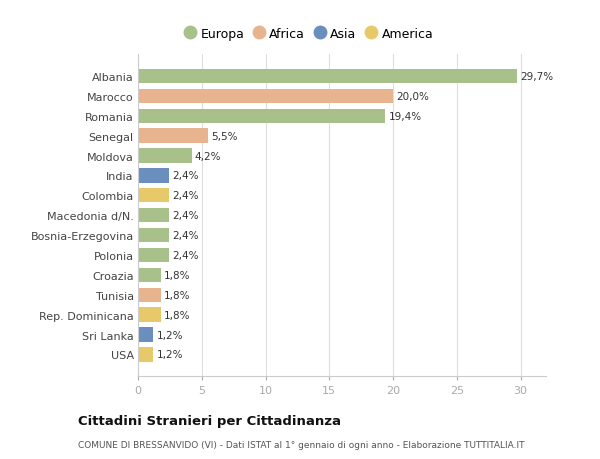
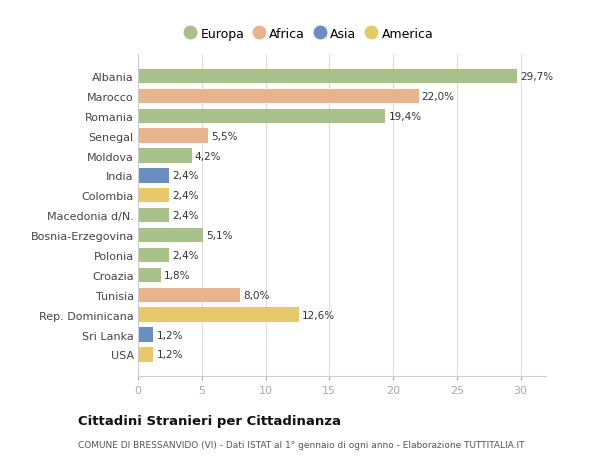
Marocco: 20,0% -> 22,0%
Bosnia-Erzegovina: 2,4% -> 5,1%
Tunisia: 1,8% -> 8,0%
Rep. Dominicana: 1,8% -> 12,6%
